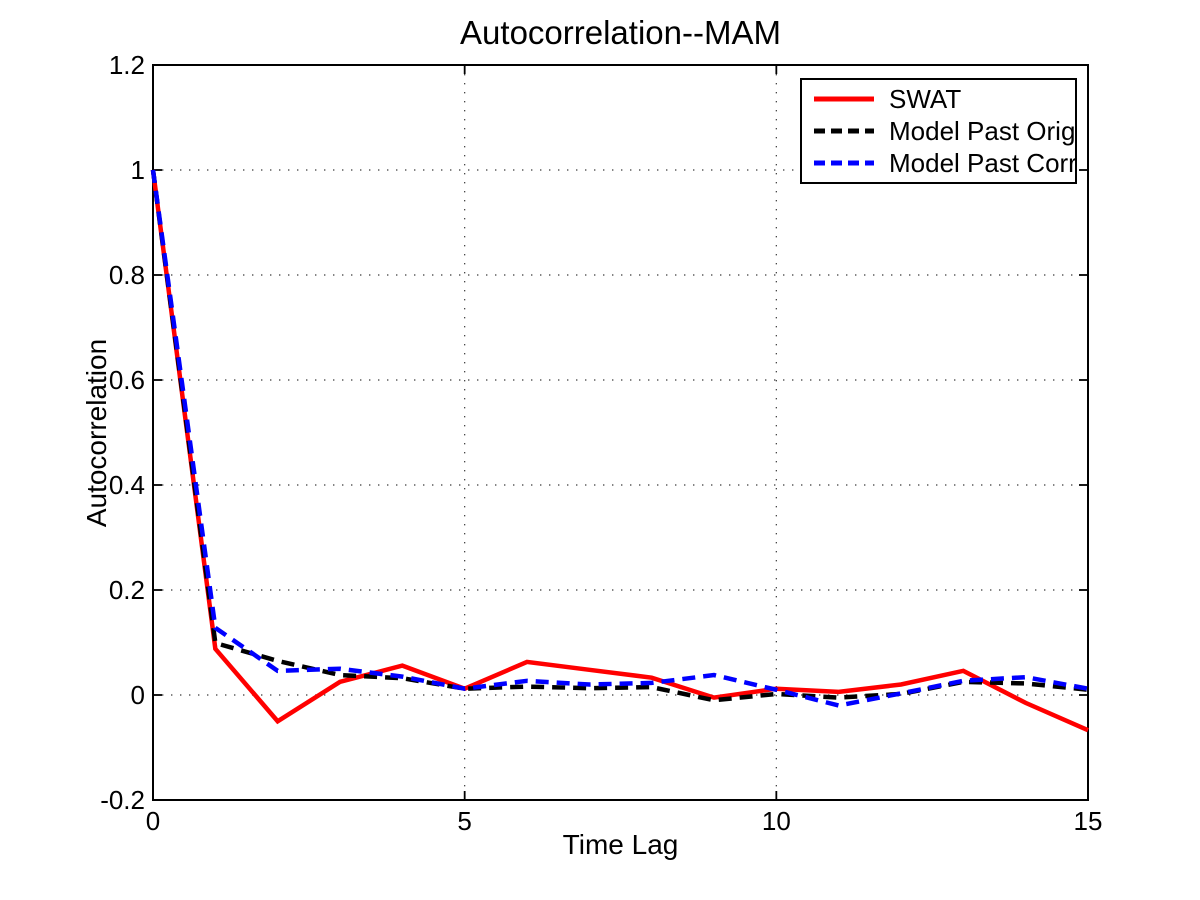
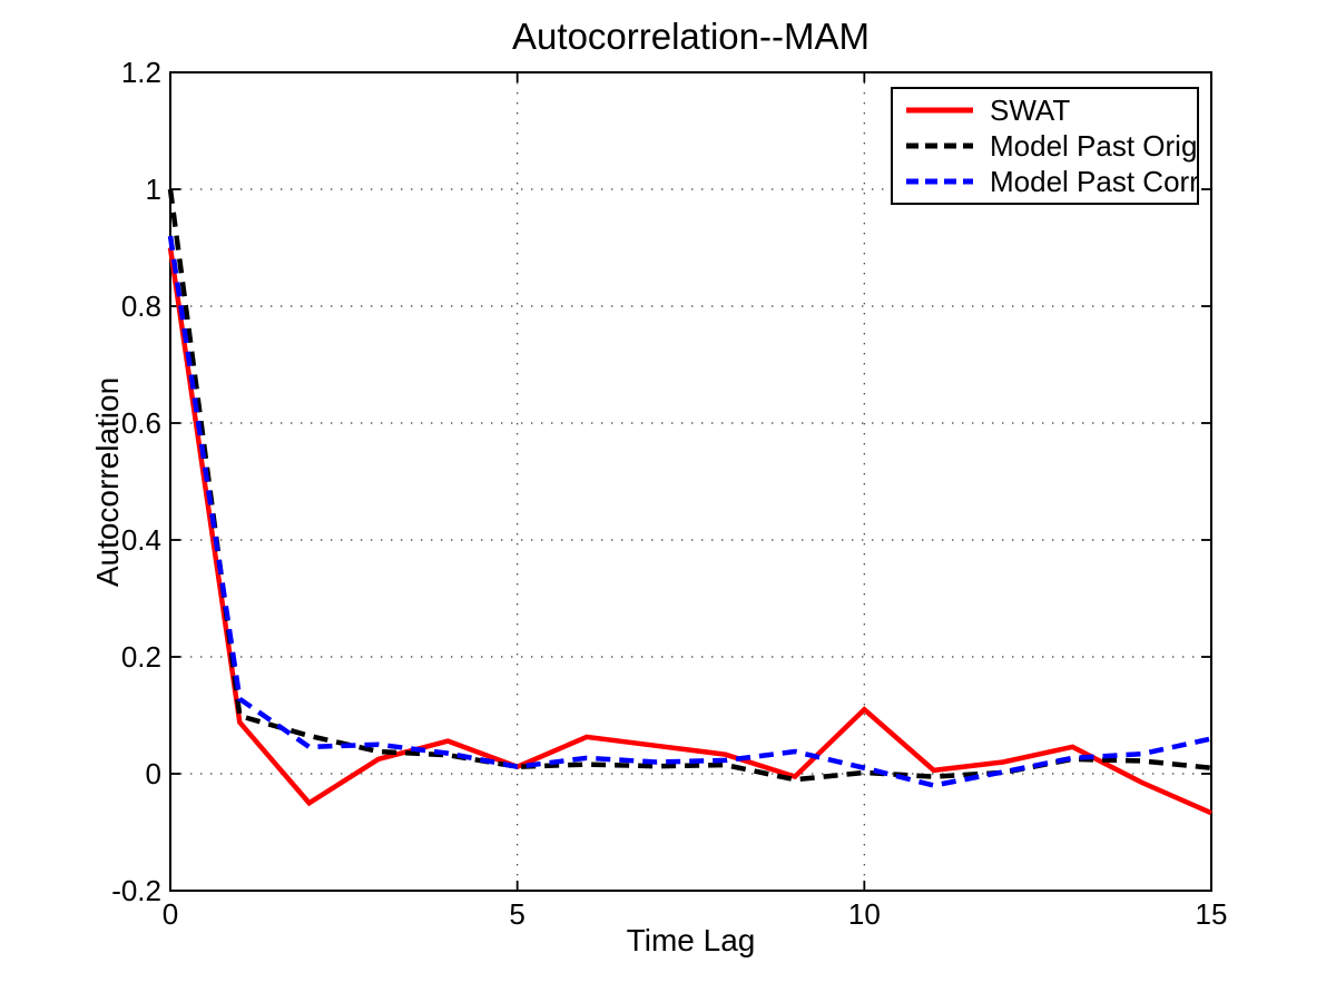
SWAT/0: 1.00 -> 0.90
Model Past Corr/0: 1.00 -> 0.92
SWAT/10: 0.01 -> 0.11
Model Past Corr/15: 0.01 -> 0.06
